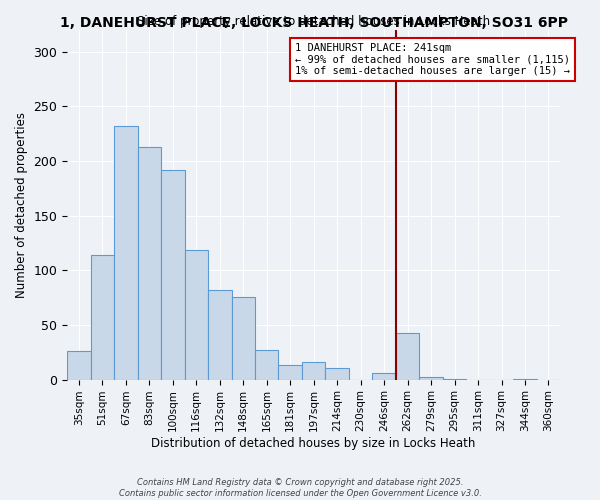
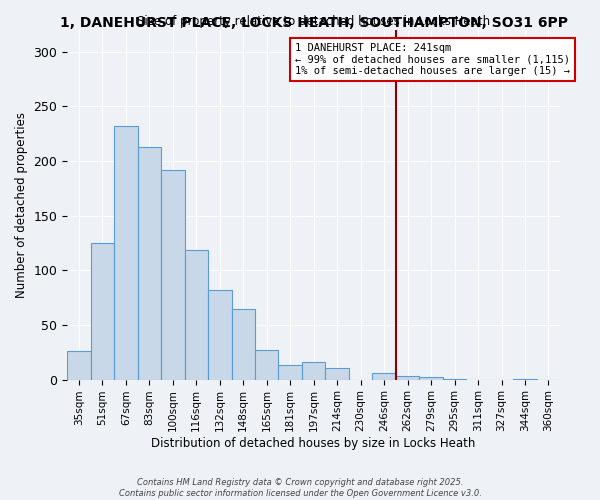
51sqm: 114 -> 125
148sqm: 76 -> 65
262sqm: 43 -> 3
